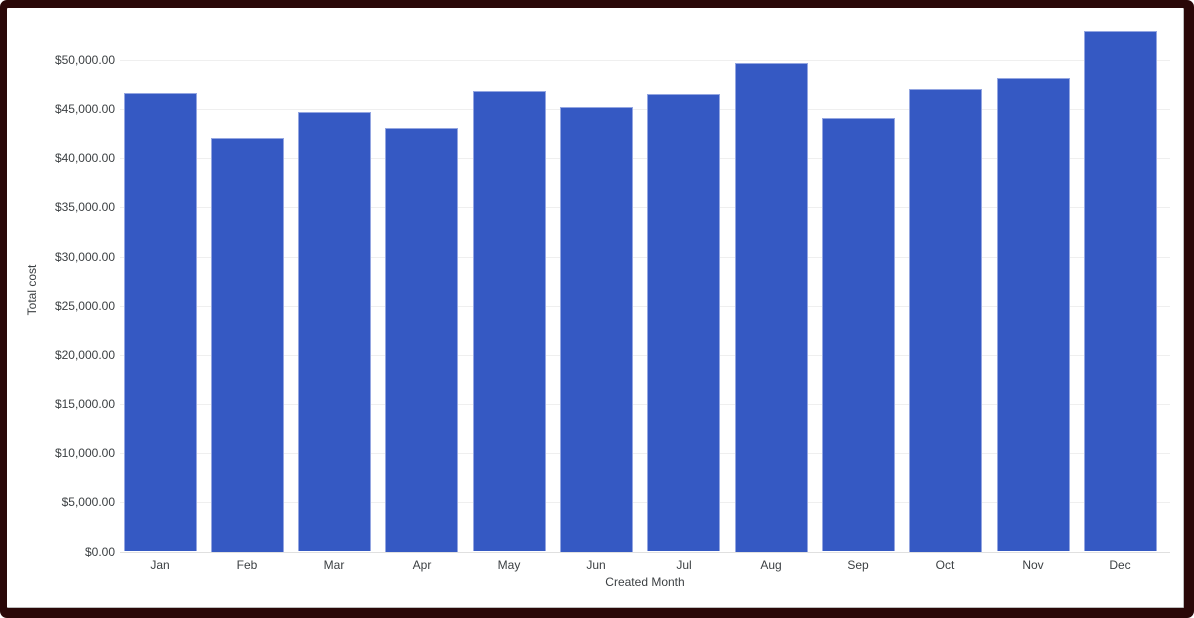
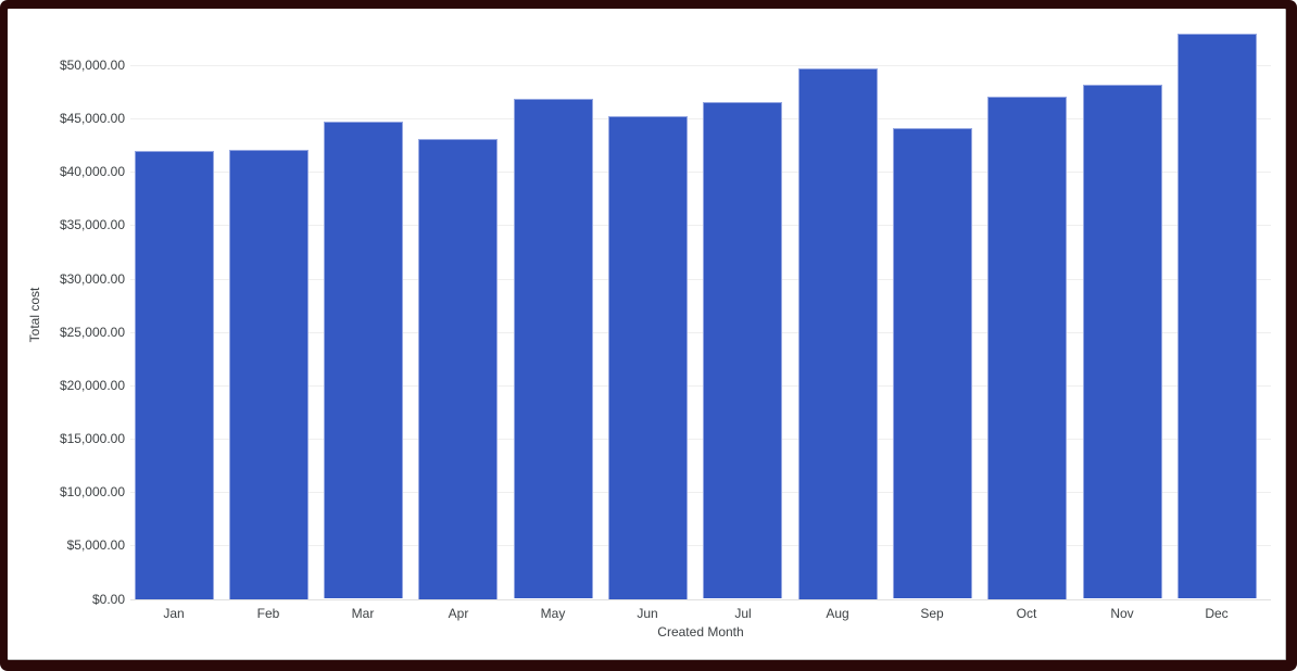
Jan: $47000 -> $42000
